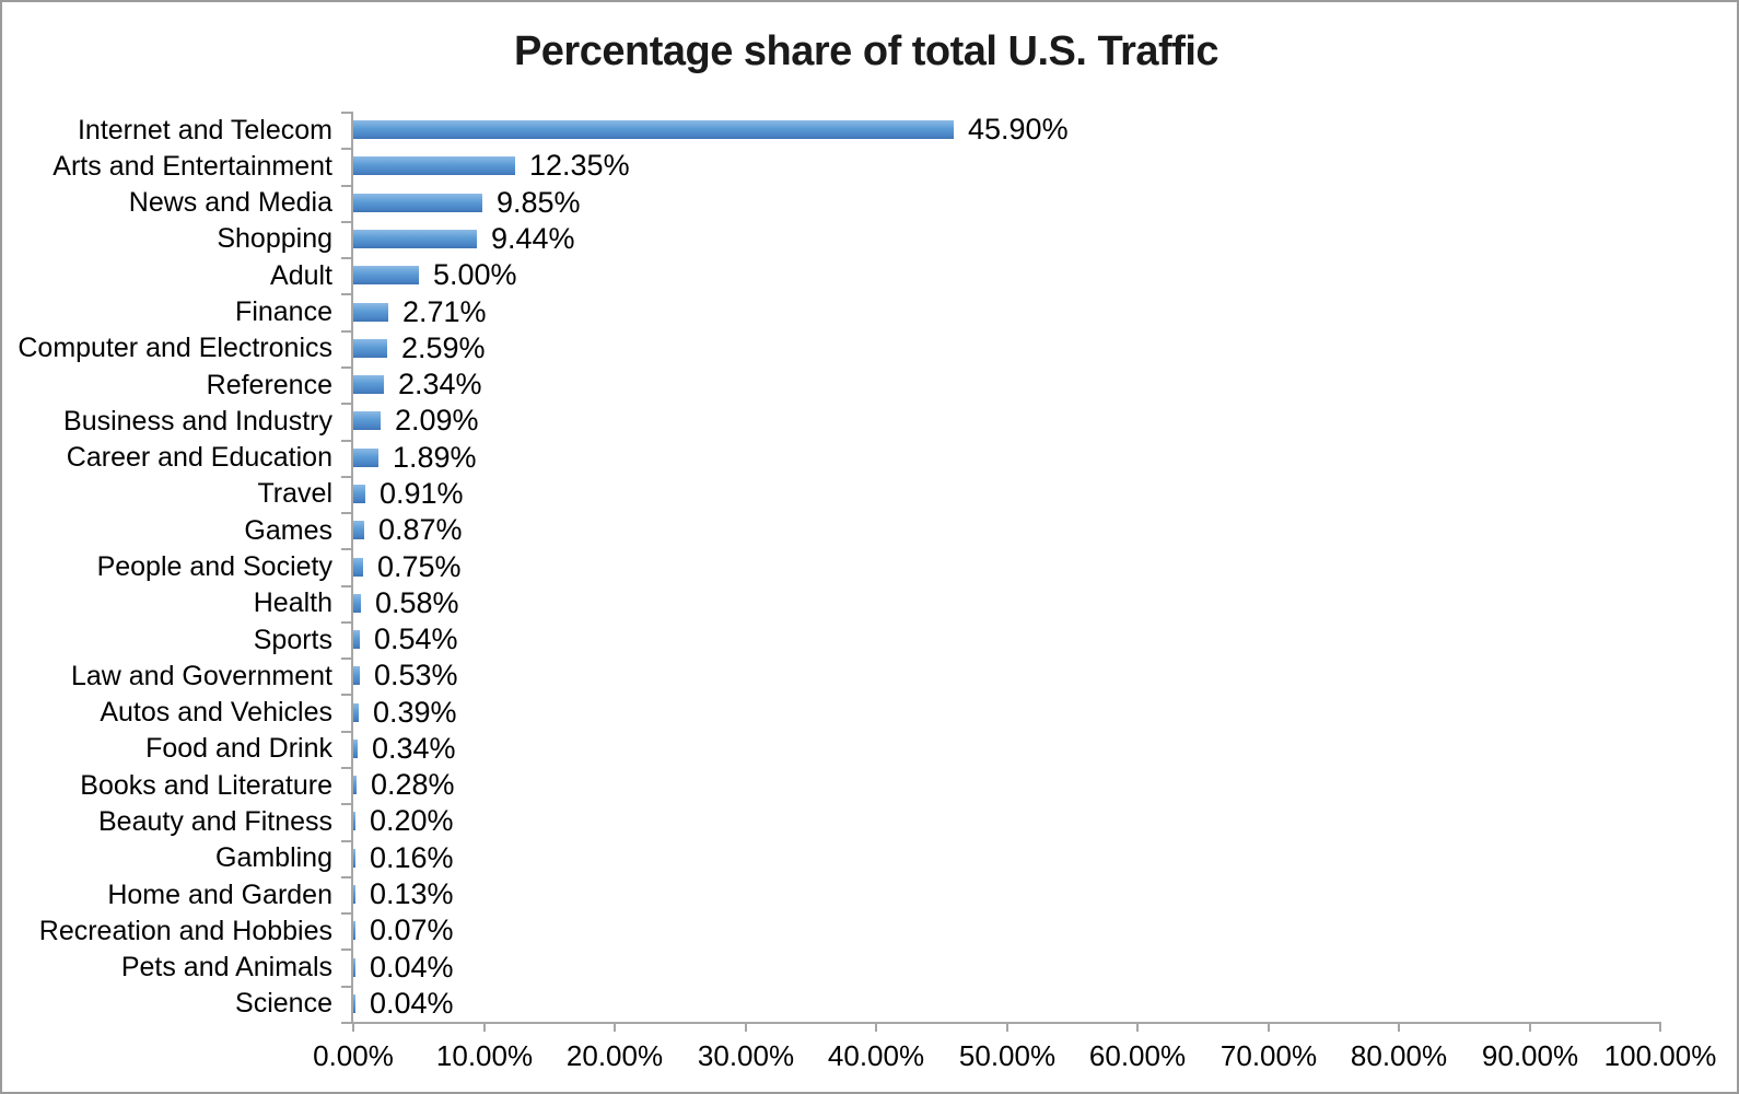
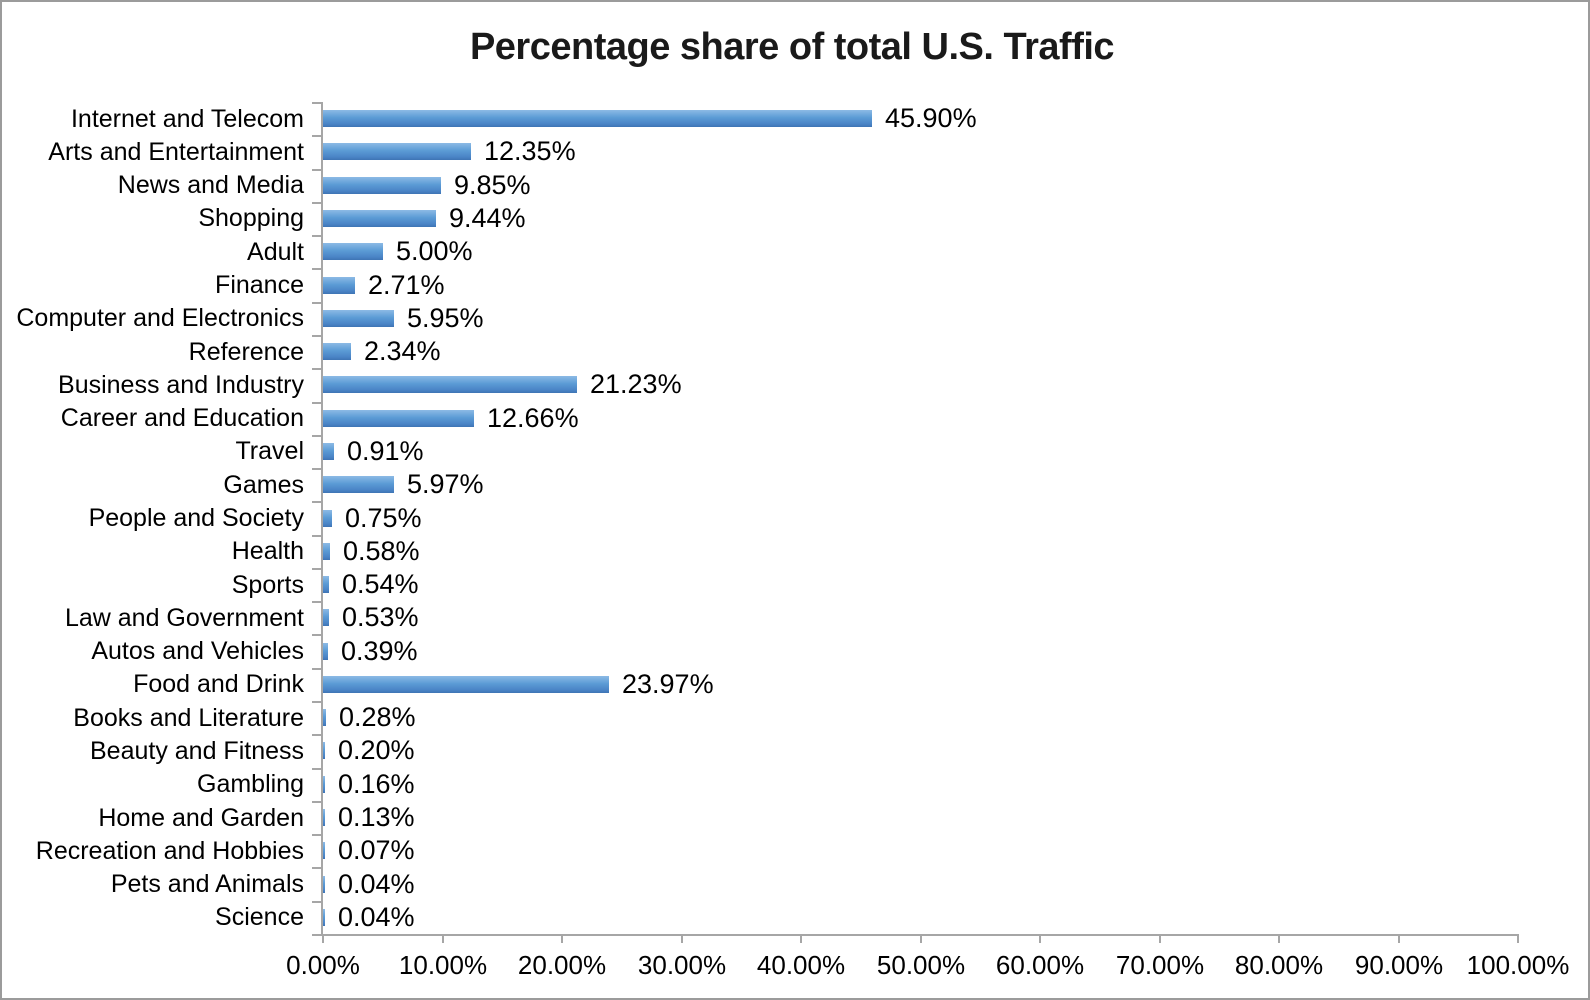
Computer and Electronics: 2.59% -> 5.95%
Business and Industry: 2.09% -> 21.23%
Career and Education: 1.89% -> 12.66%
Games: 0.87% -> 5.97%
Food and Drink: 0.34% -> 23.97%
